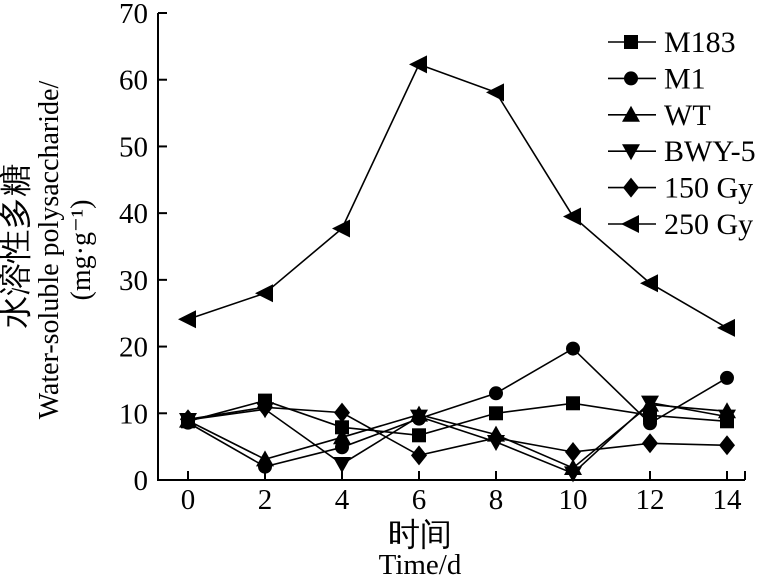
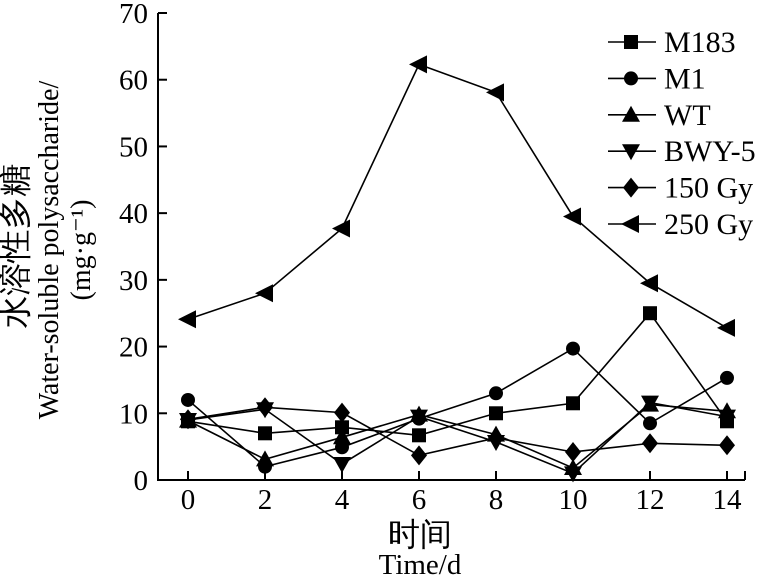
M1/0: 9 -> 12
M183/2: 12 -> 7
M183/12: 10 -> 25
